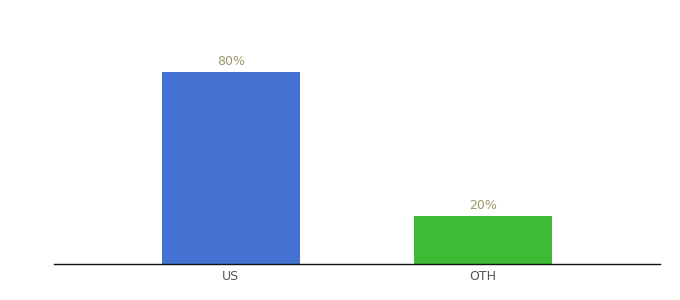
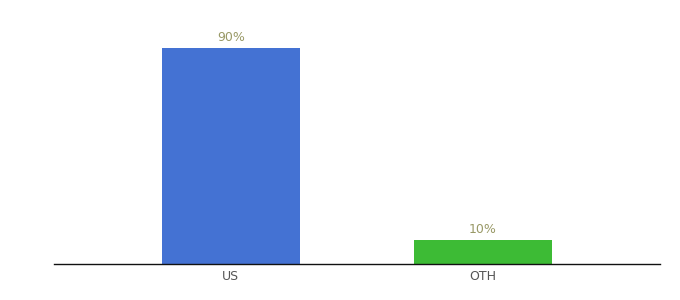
US: 80% -> 90%
OTH: 20% -> 10%
